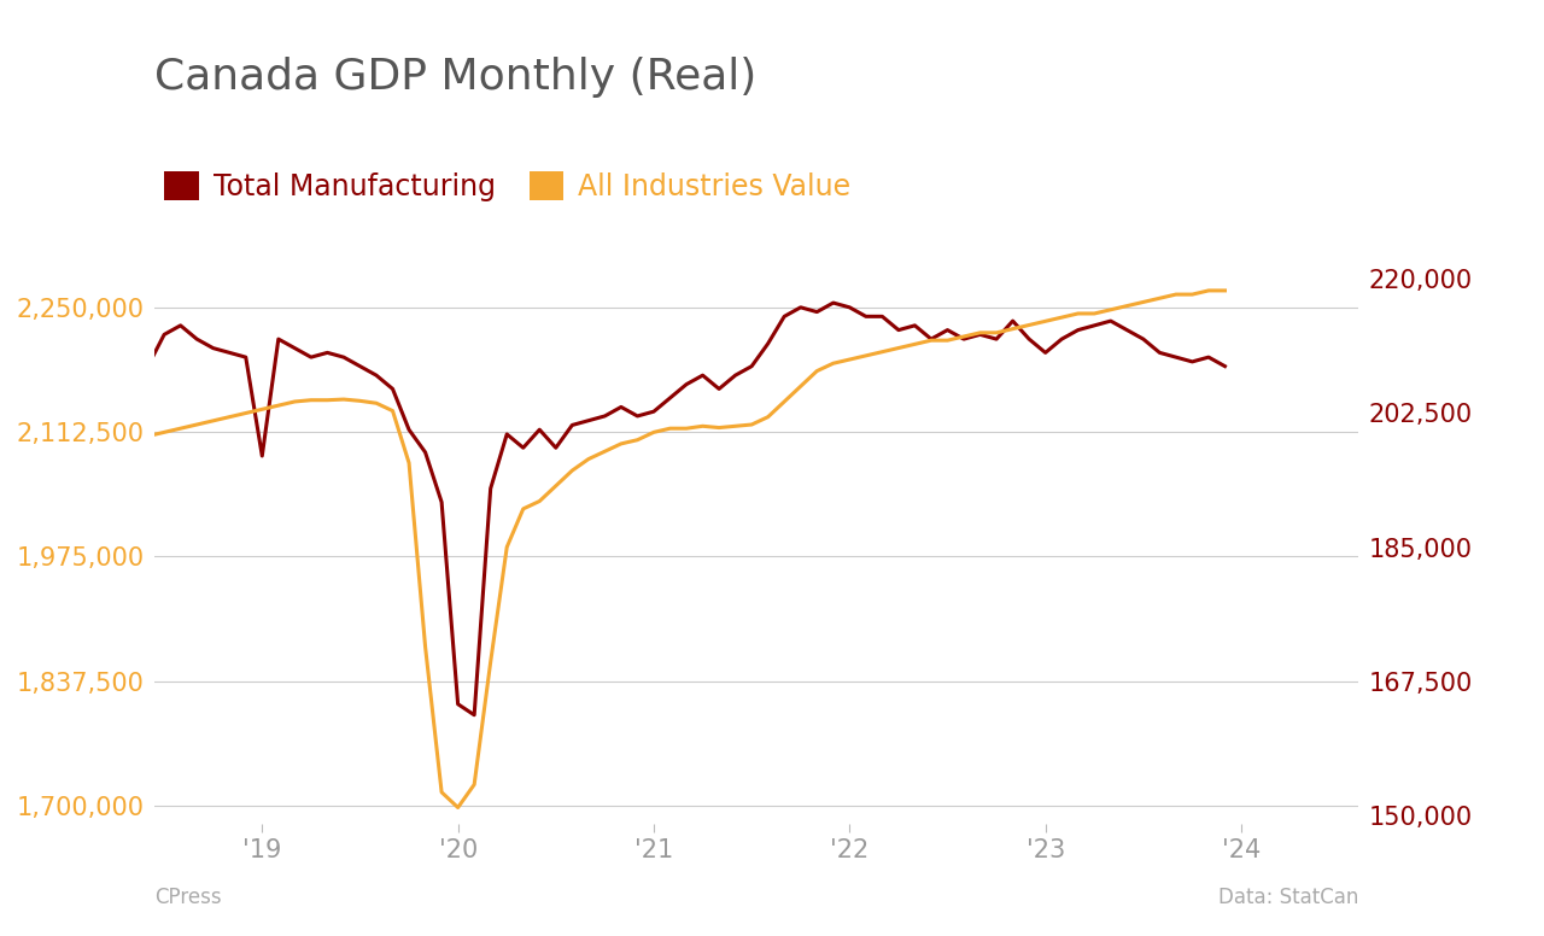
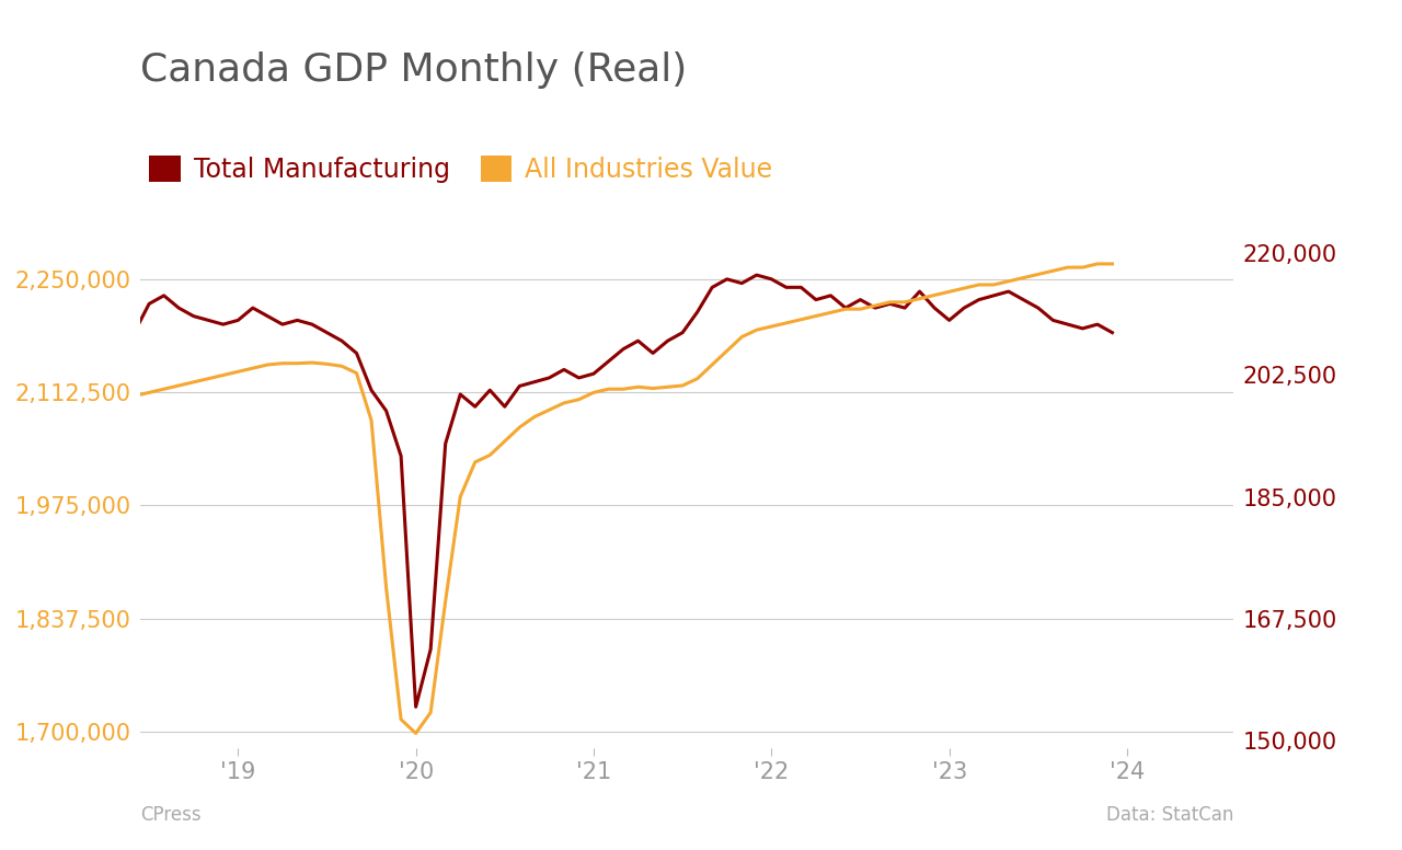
Total Manufacturing/'19: 2,086,000 -> 2,200,000
Total Manufacturing/'20: 1,812,000 -> 1,730,000
